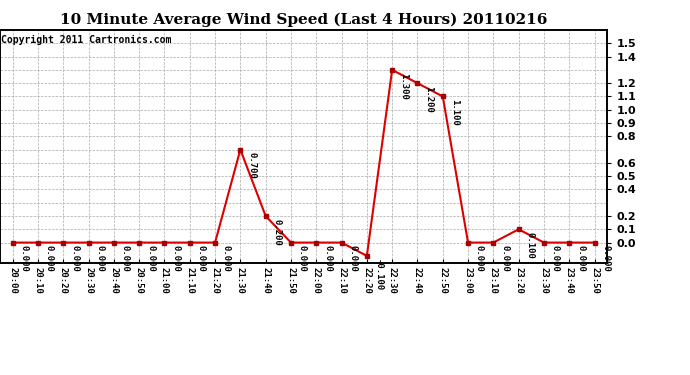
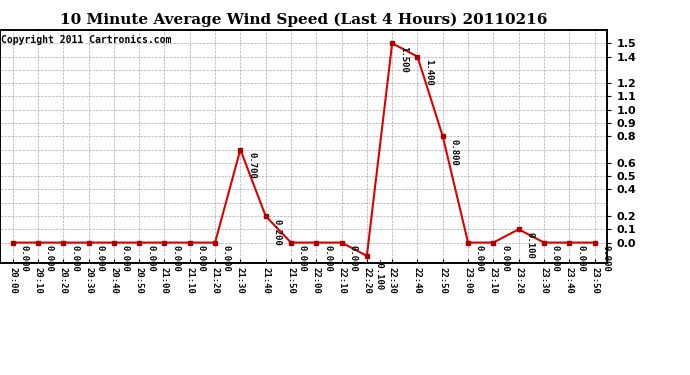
22:30: 1.300 -> 1.500
22:40: 1.200 -> 1.400
22:50: 1.100 -> 0.800
